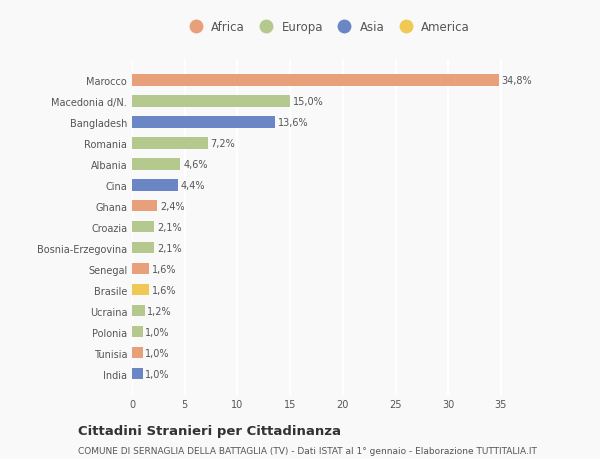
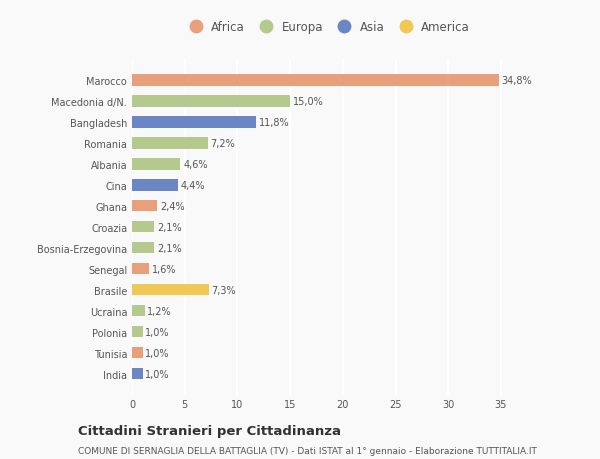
Bangladesh: 13,6% -> 11,8%
Brasile: 1,6% -> 7,3%
